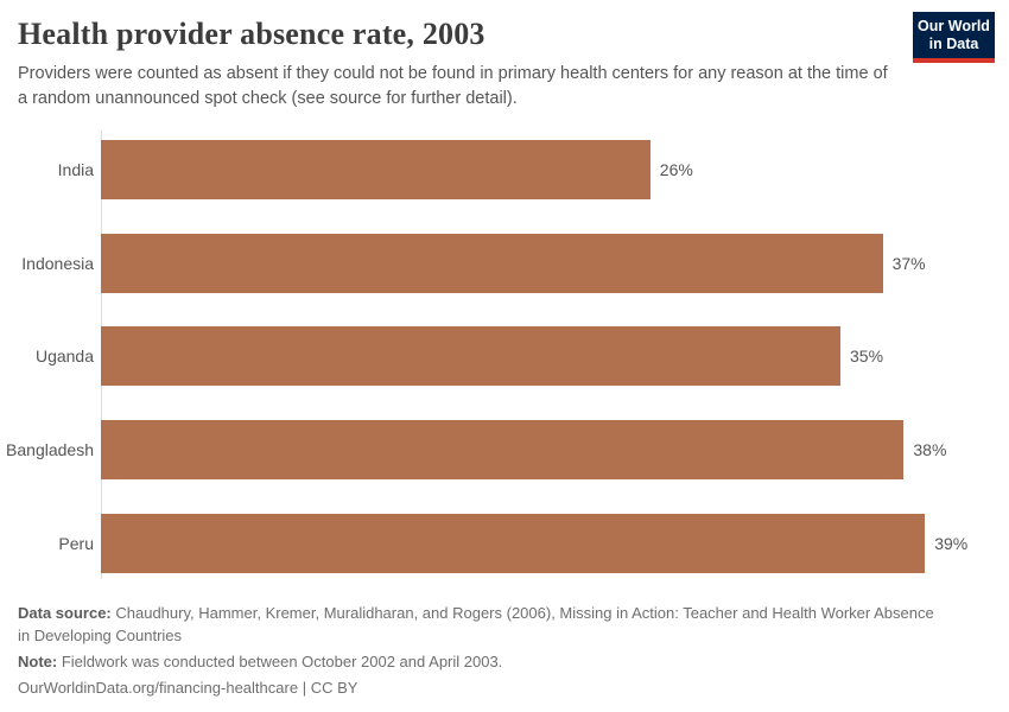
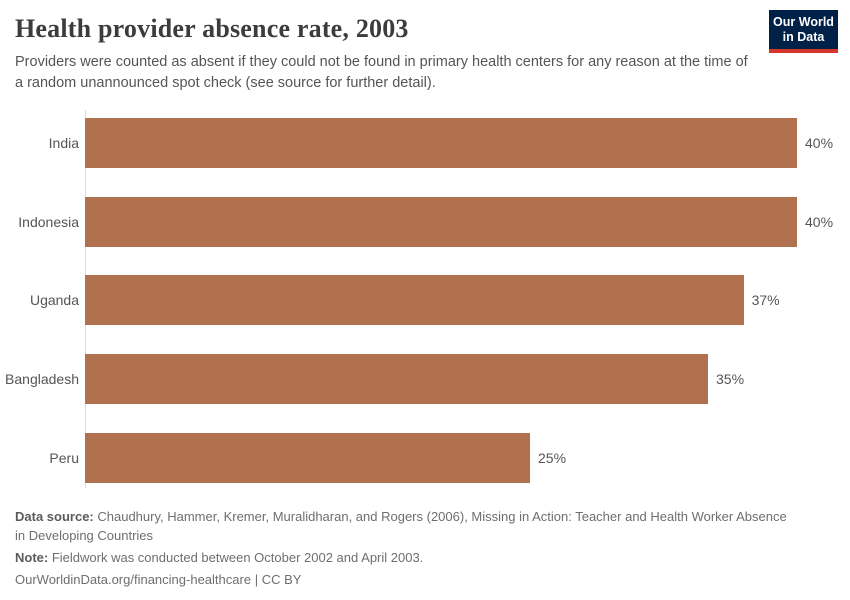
India: 26% -> 40%
Indonesia: 37% -> 40%
Uganda: 35% -> 37%
Bangladesh: 38% -> 35%
Peru: 39% -> 25%
